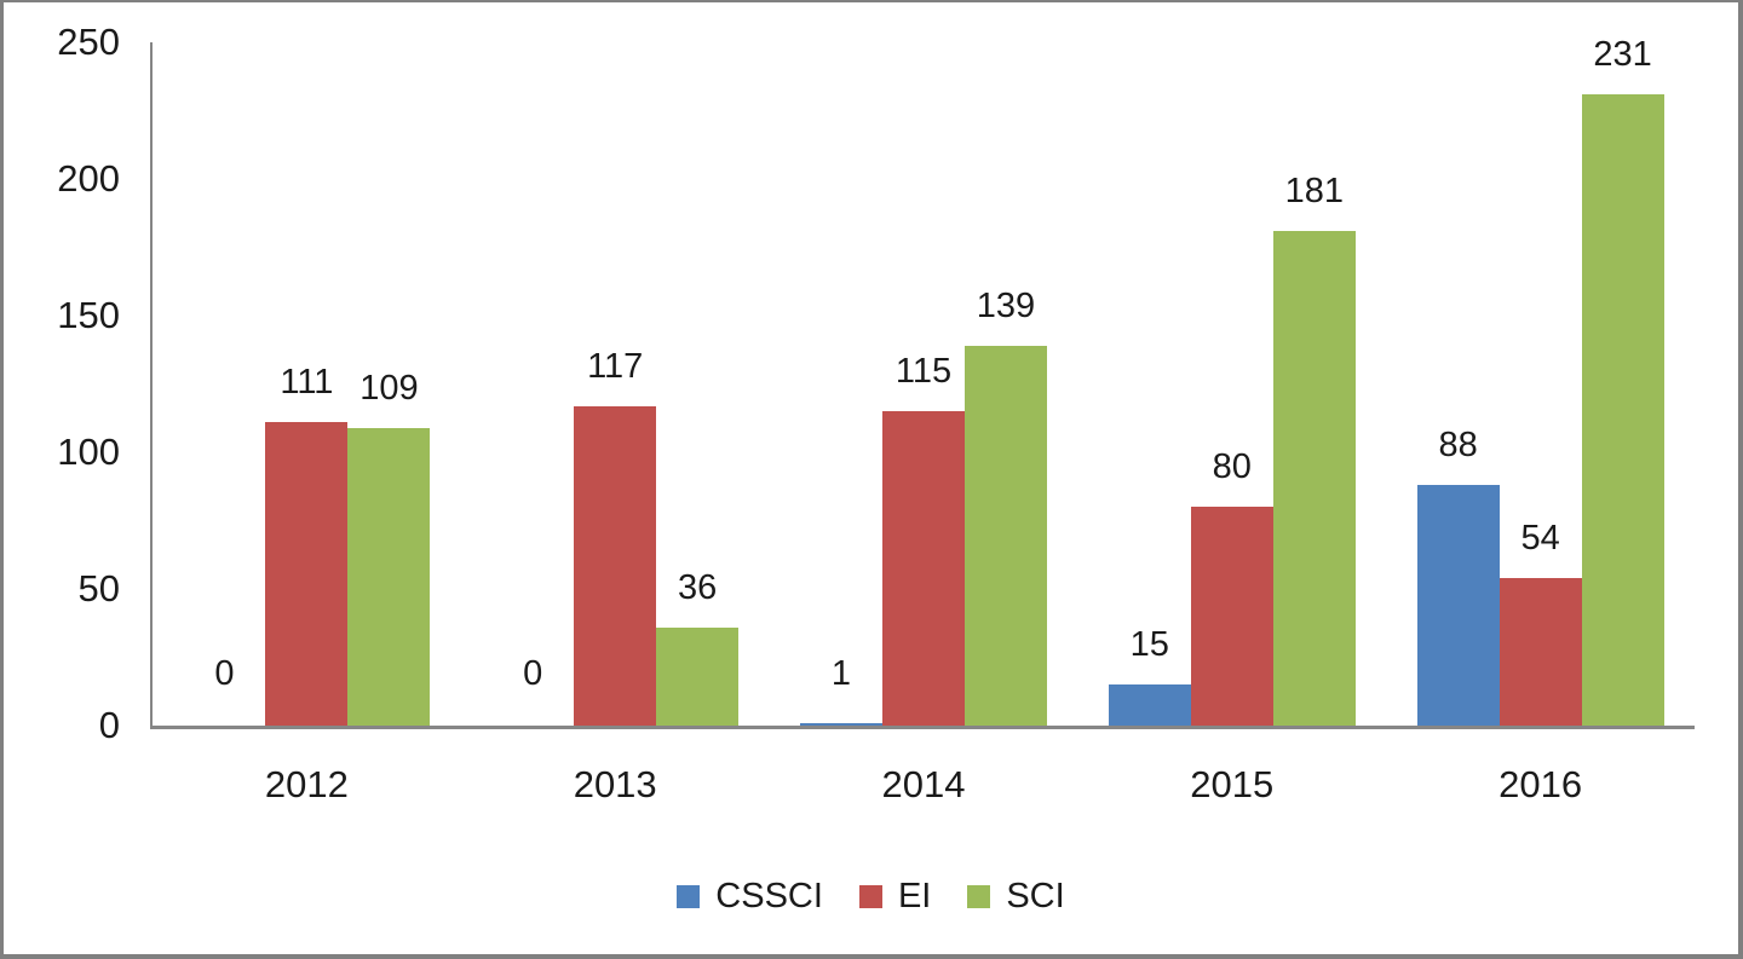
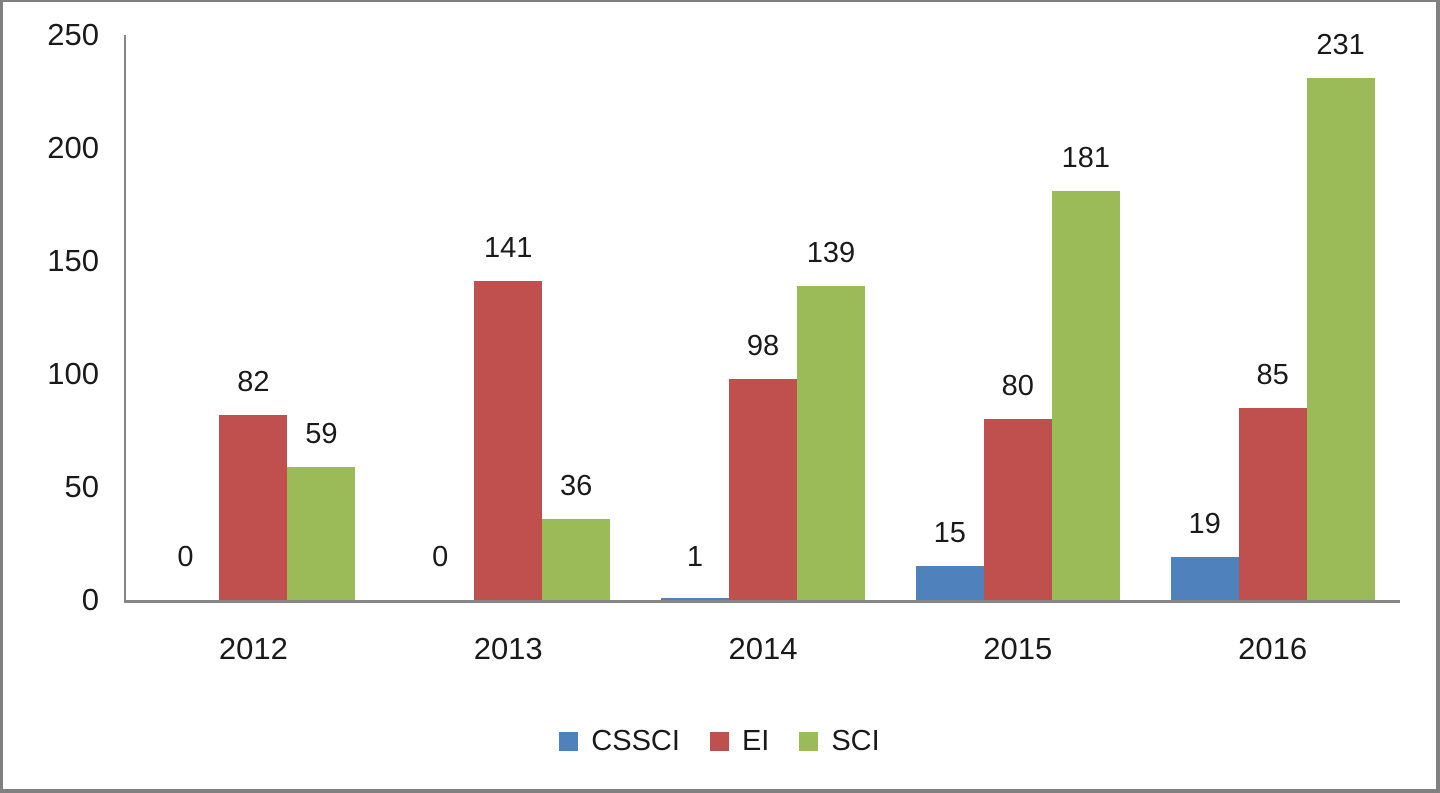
EI/2012: 111 -> 82
SCI/2012: 109 -> 59
EI/2013: 117 -> 141
EI/2014: 115 -> 98
CSSCI/2016: 88 -> 19
EI/2016: 54 -> 85
